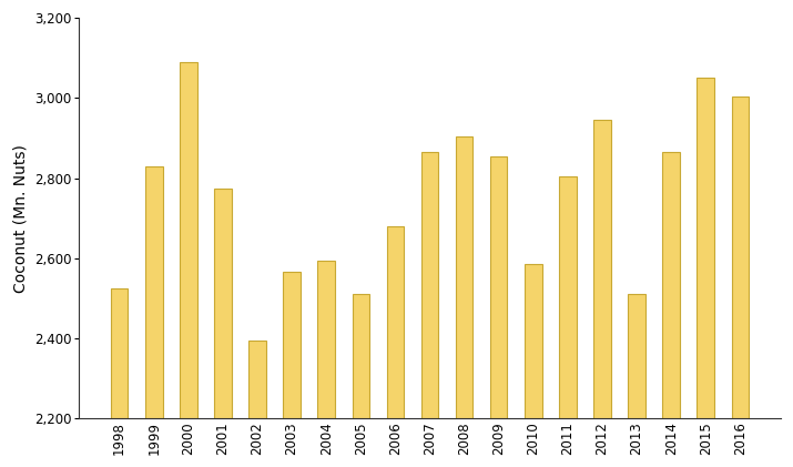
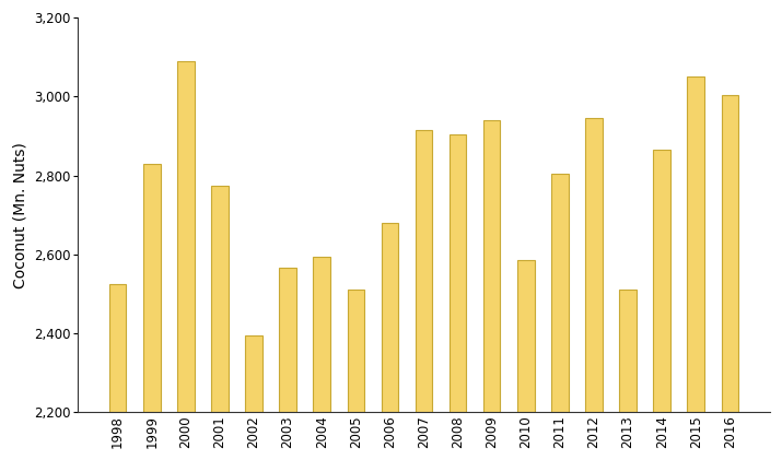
2007: 2,865 -> 2,915
2009: 2,855 -> 2,940
